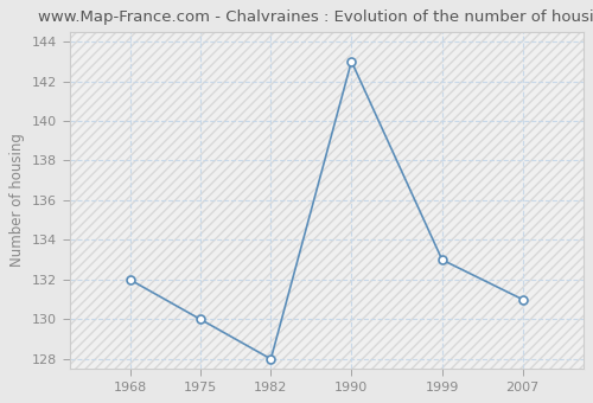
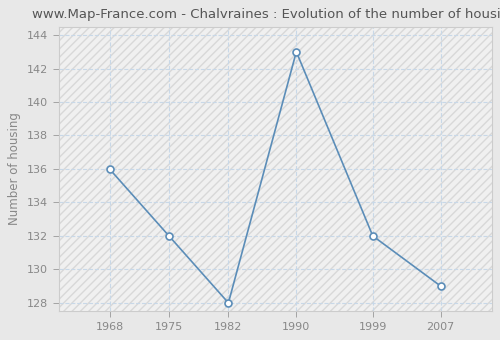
1968: 132 -> 136
1975: 130 -> 132
1999: 133 -> 132
2007: 131 -> 129
